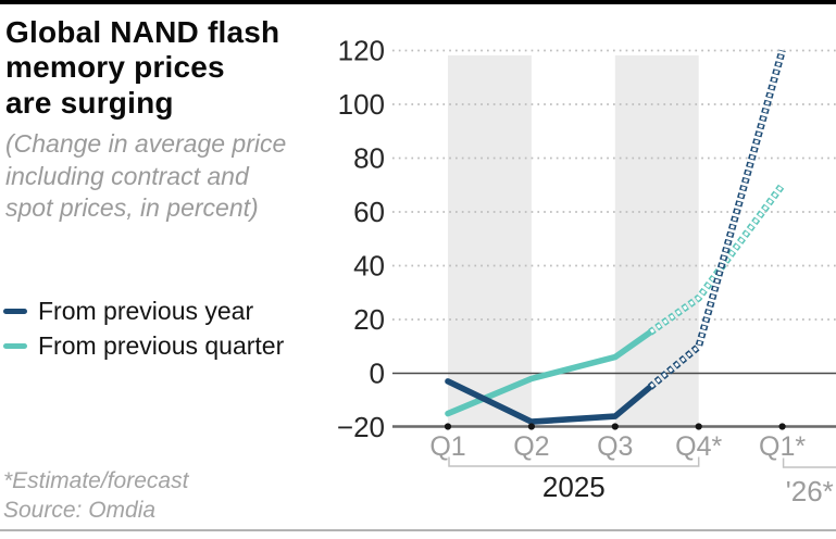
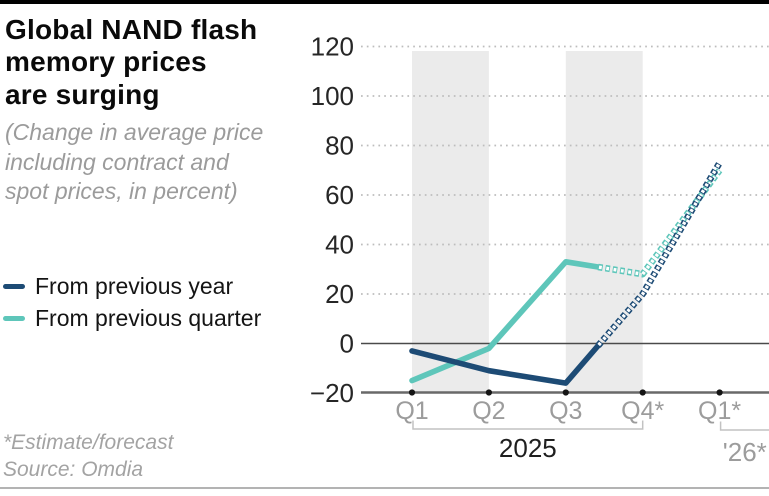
From previous year/Q2: -18 -> -11
From previous quarter/Q3: 6 -> 33
From previous year/Q4*: 10 -> 20
From previous year/Q1*: 120 -> 73
